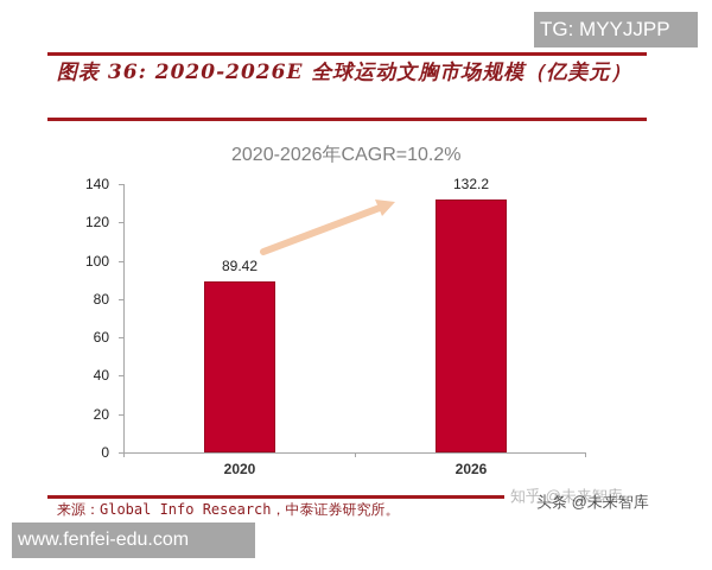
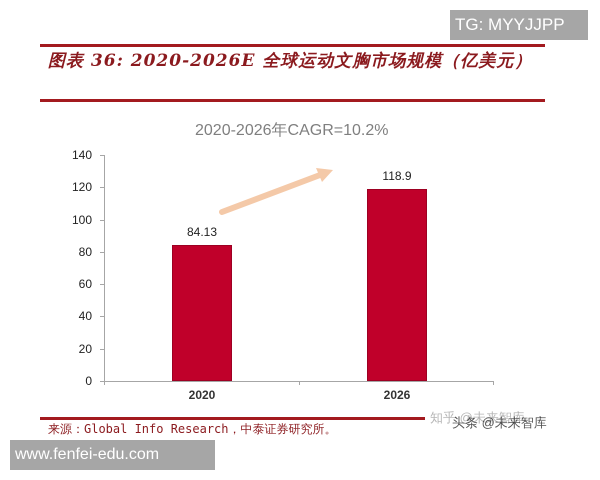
2020: 89.42 -> 84.13
2026: 132.2 -> 118.9
